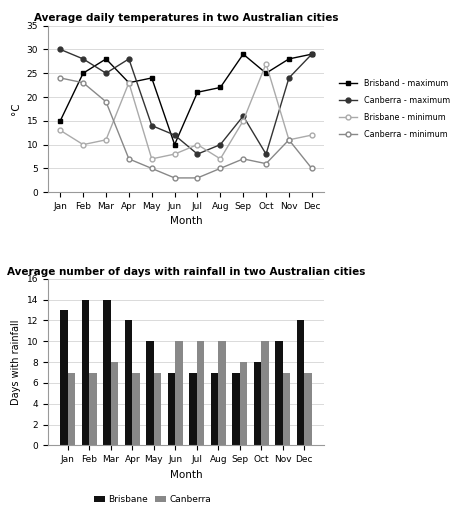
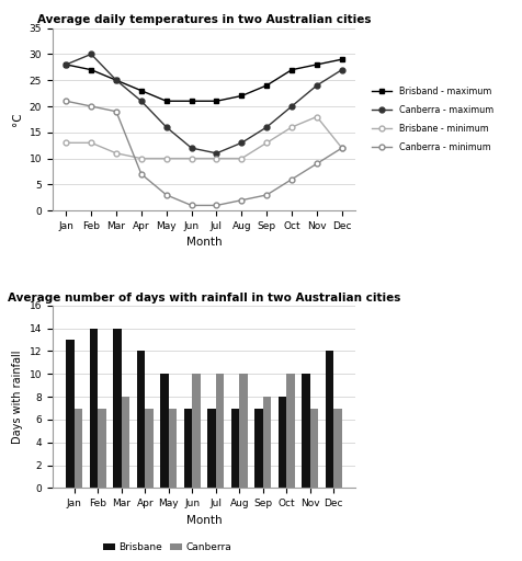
Average daily temperatures in two Australian cities/Brisband - maximum/Jan: 15 -> 28
Average daily temperatures in two Australian cities/Canberra - maximum/Jan: 30 -> 28
Average daily temperatures in two Australian cities/Canberra - minimum/Jan: 24 -> 21
Average daily temperatures in two Australian cities/Brisband - maximum/Feb: 25 -> 27
Average daily temperatures in two Australian cities/Canberra - maximum/Feb: 28 -> 30
Average daily temperatures in two Australian cities/Brisbane - minimum/Feb: 10 -> 13
Average daily temperatures in two Australian cities/Canberra - minimum/Feb: 23 -> 20
Average daily temperatures in two Australian cities/Brisband - maximum/Mar: 28 -> 25
Average daily temperatures in two Australian cities/Canberra - maximum/Apr: 28 -> 21
Average daily temperatures in two Australian cities/Brisbane - minimum/Apr: 23 -> 10
Average daily temperatures in two Australian cities/Brisband - maximum/May: 24 -> 21
Average daily temperatures in two Australian cities/Canberra - maximum/May: 14 -> 16
Average daily temperatures in two Australian cities/Brisbane - minimum/May: 7 -> 10
Average daily temperatures in two Australian cities/Canberra - minimum/May: 5 -> 3
Average daily temperatures in two Australian cities/Brisband - maximum/Jun: 10 -> 21
Average daily temperatures in two Australian cities/Brisbane - minimum/Jun: 8 -> 10
Average daily temperatures in two Australian cities/Canberra - minimum/Jun: 3 -> 1
Average daily temperatures in two Australian cities/Canberra - maximum/Jul: 8 -> 11
Average daily temperatures in two Australian cities/Canberra - minimum/Jul: 3 -> 1
Average daily temperatures in two Australian cities/Canberra - maximum/Aug: 10 -> 13
Average daily temperatures in two Australian cities/Brisbane - minimum/Aug: 7 -> 10
Average daily temperatures in two Australian cities/Canberra - minimum/Aug: 5 -> 2
Average daily temperatures in two Australian cities/Brisband - maximum/Sep: 29 -> 24
Average daily temperatures in two Australian cities/Brisbane - minimum/Sep: 15 -> 13
Average daily temperatures in two Australian cities/Canberra - minimum/Sep: 7 -> 3
Average daily temperatures in two Australian cities/Brisband - maximum/Oct: 25 -> 27
Average daily temperatures in two Australian cities/Canberra - maximum/Oct: 8 -> 20
Average daily temperatures in two Australian cities/Brisbane - minimum/Oct: 27 -> 16
Average daily temperatures in two Australian cities/Brisbane - minimum/Nov: 11 -> 18
Average daily temperatures in two Australian cities/Canberra - minimum/Nov: 11 -> 9
Average daily temperatures in two Australian cities/Canberra - maximum/Dec: 29 -> 27
Average daily temperatures in two Australian cities/Canberra - minimum/Dec: 5 -> 12
